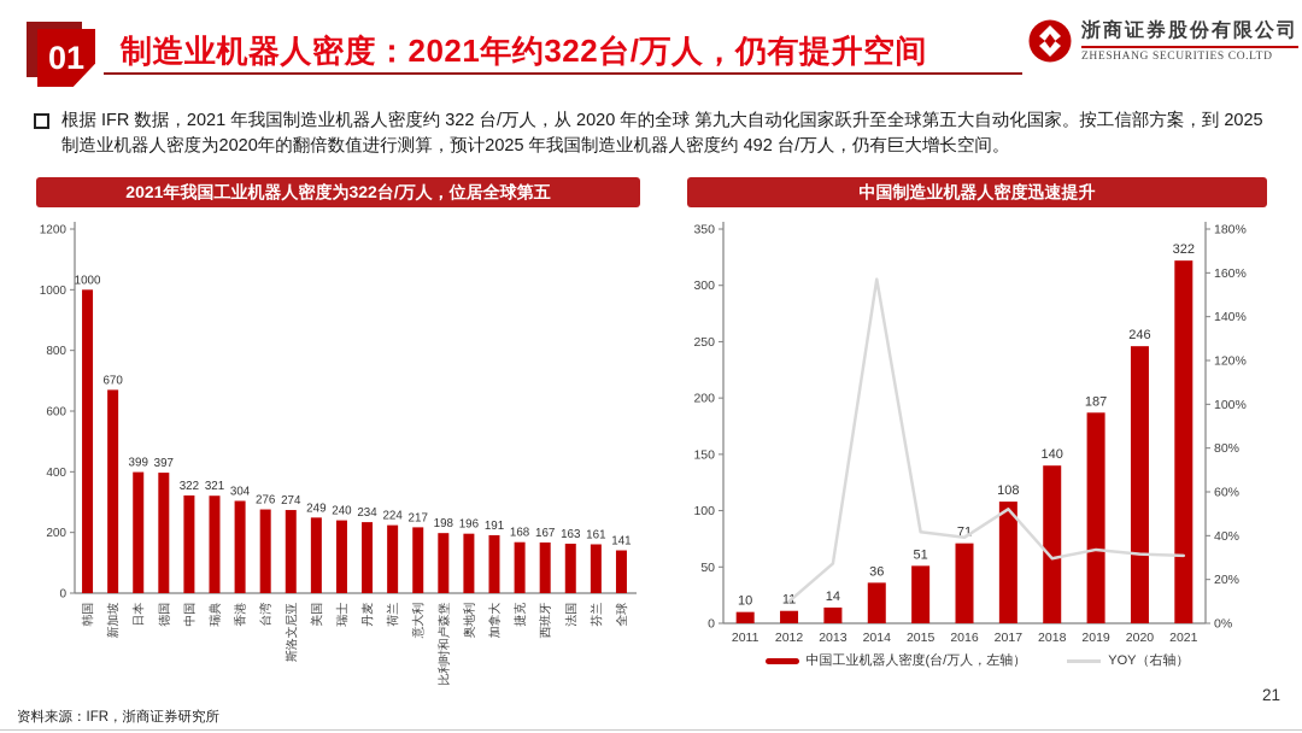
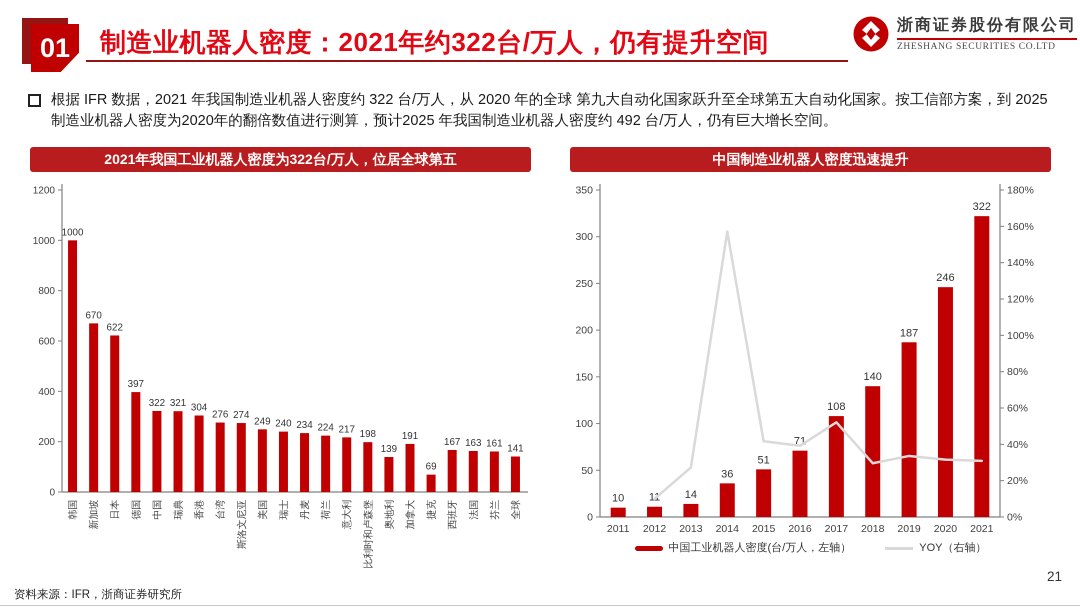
2021年我国工业机器人密度为322台/万人，位居全球第五/日本: 399 -> 622
2021年我国工业机器人密度为322台/万人，位居全球第五/奥地利: 196 -> 139
2021年我国工业机器人密度为322台/万人，位居全球第五/捷克: 168 -> 69
